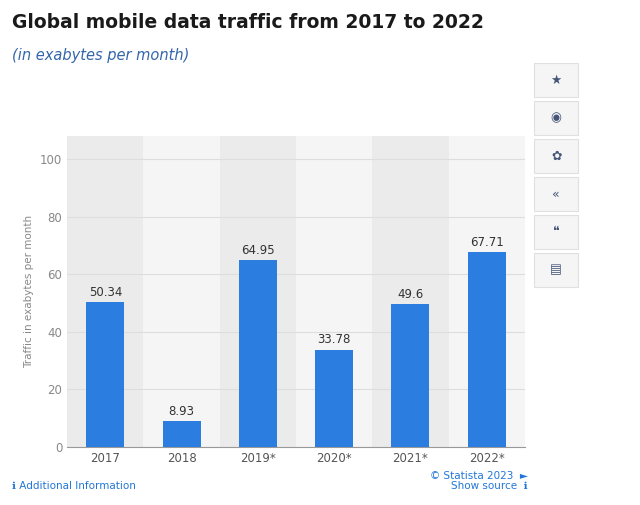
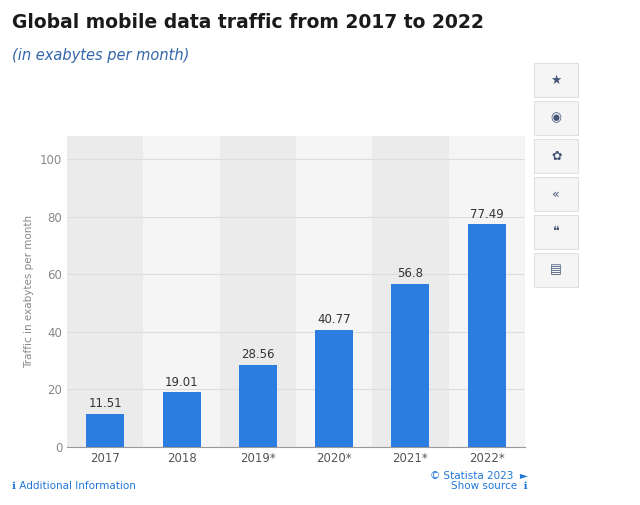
2017: 50.34 -> 11.51
2018: 8.93 -> 19.01
2019*: 64.95 -> 28.56
2020*: 33.78 -> 40.77
2021*: 49.6 -> 56.8
2022*: 67.71 -> 77.49
